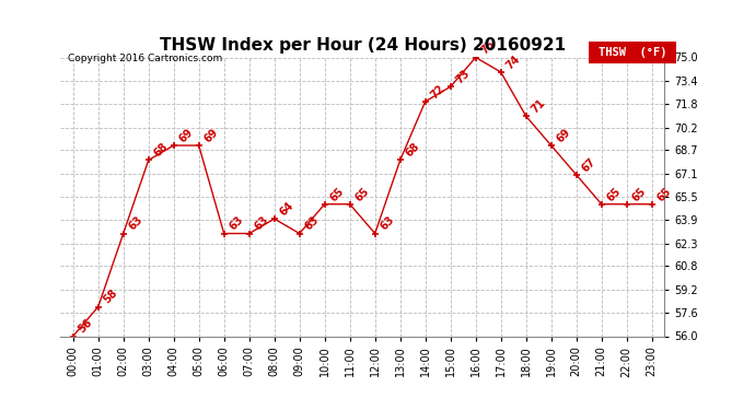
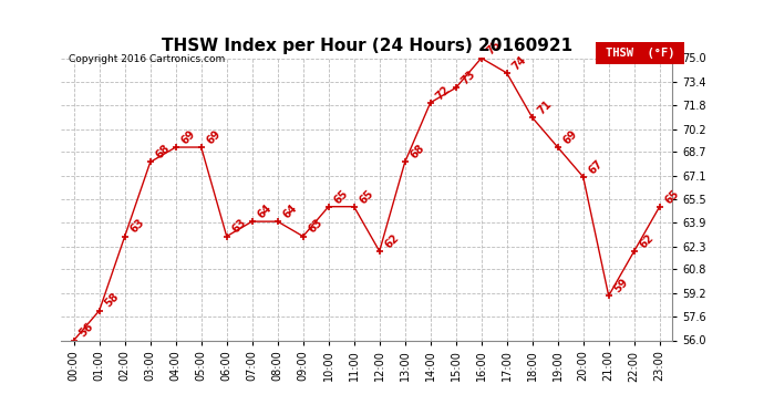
07:00: 63 -> 64
12:00: 63 -> 62
21:00: 65 -> 59
22:00: 65 -> 62
